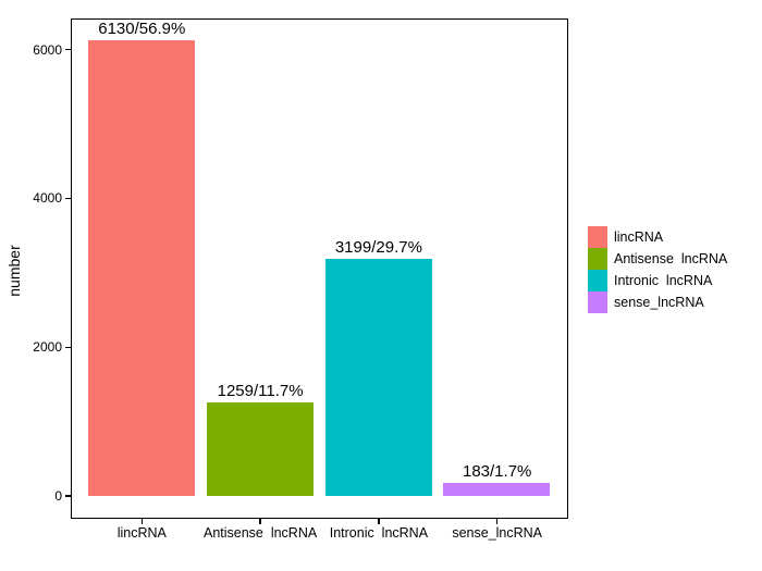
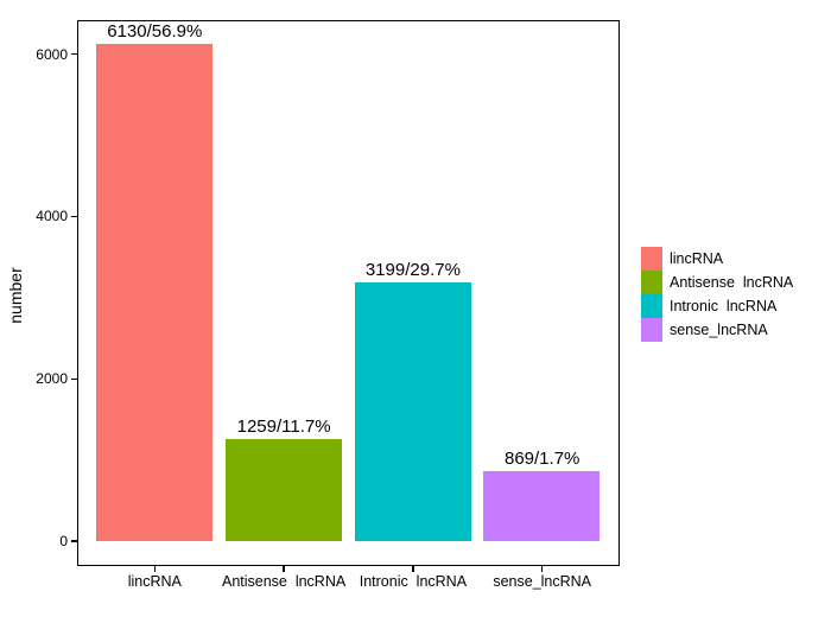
sense_lncRNA: 183 -> 869
